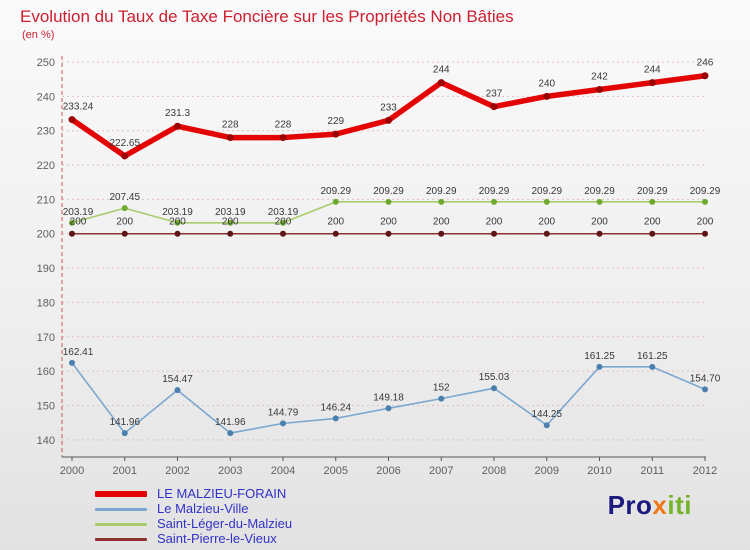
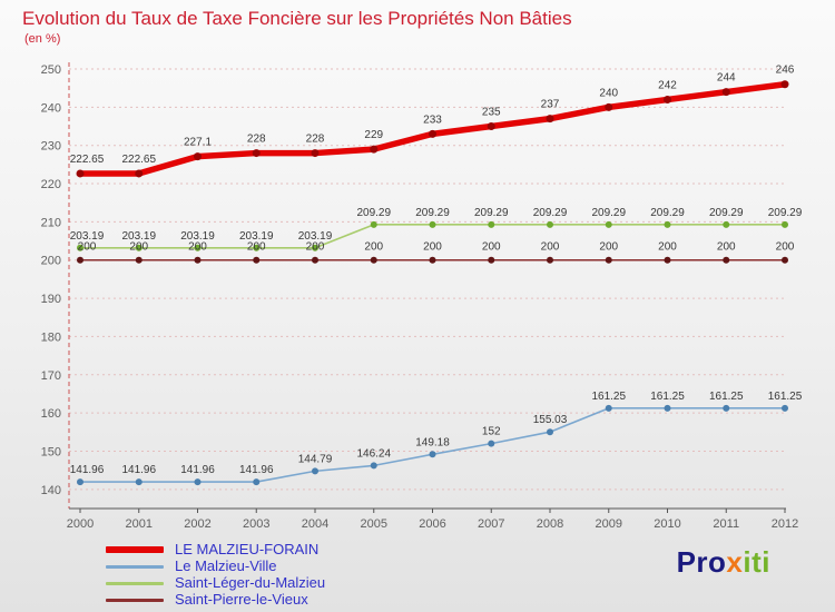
LE MALZIEU-FORAIN/2000: 233.24 -> 222.65
Le Malzieu-Ville/2000: 162.41 -> 141.96
Saint-Léger-du-Malzieu/2001: 207.45 -> 203.19
LE MALZIEU-FORAIN/2002: 231.3 -> 227.1
Le Malzieu-Ville/2002: 154.47 -> 141.96
LE MALZIEU-FORAIN/2007: 244 -> 235
Le Malzieu-Ville/2009: 144.25 -> 161.25
Le Malzieu-Ville/2012: 154.70 -> 161.25
